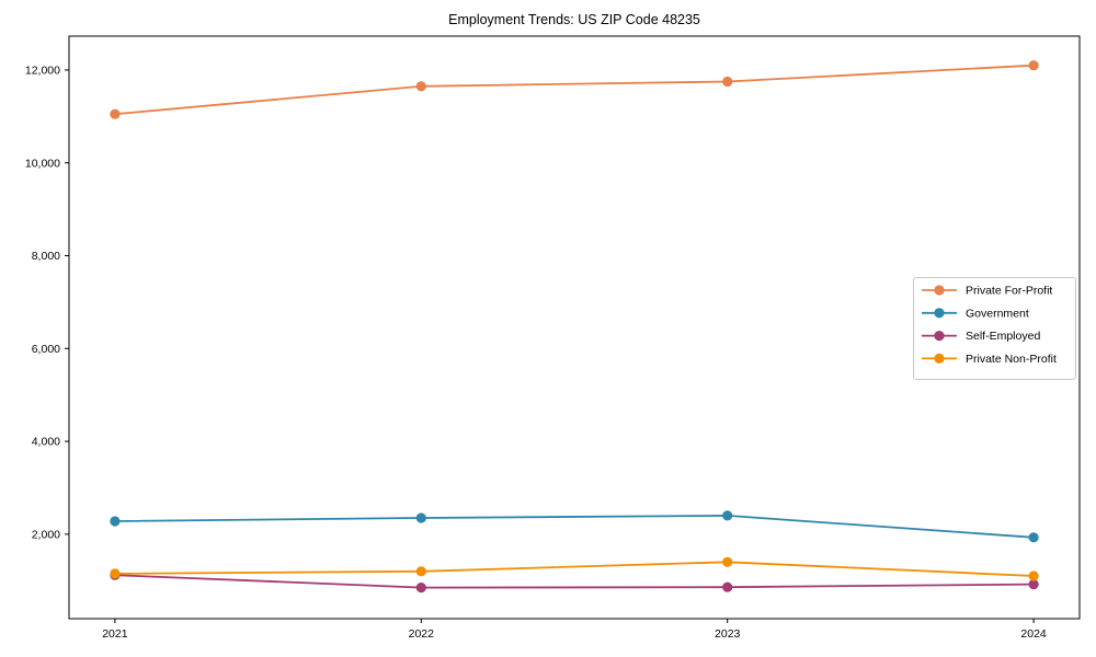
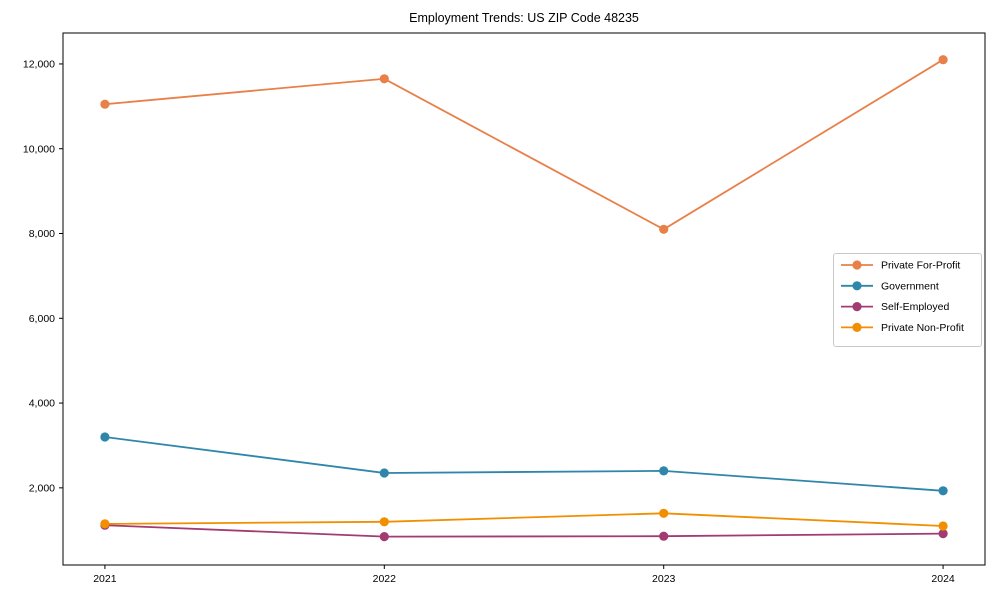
Government/2021: 2300 -> 3200
Private For-Profit/2023: 11800 -> 8100
